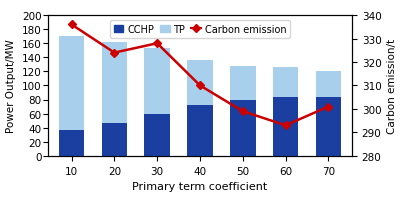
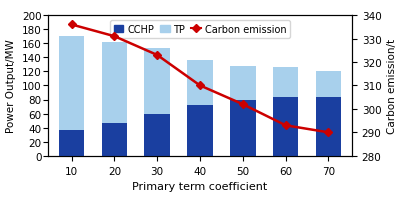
Carbon emission/20: 324 -> 331
Carbon emission/30: 328 -> 323
Carbon emission/50: 299 -> 302
Carbon emission/70: 301 -> 290
